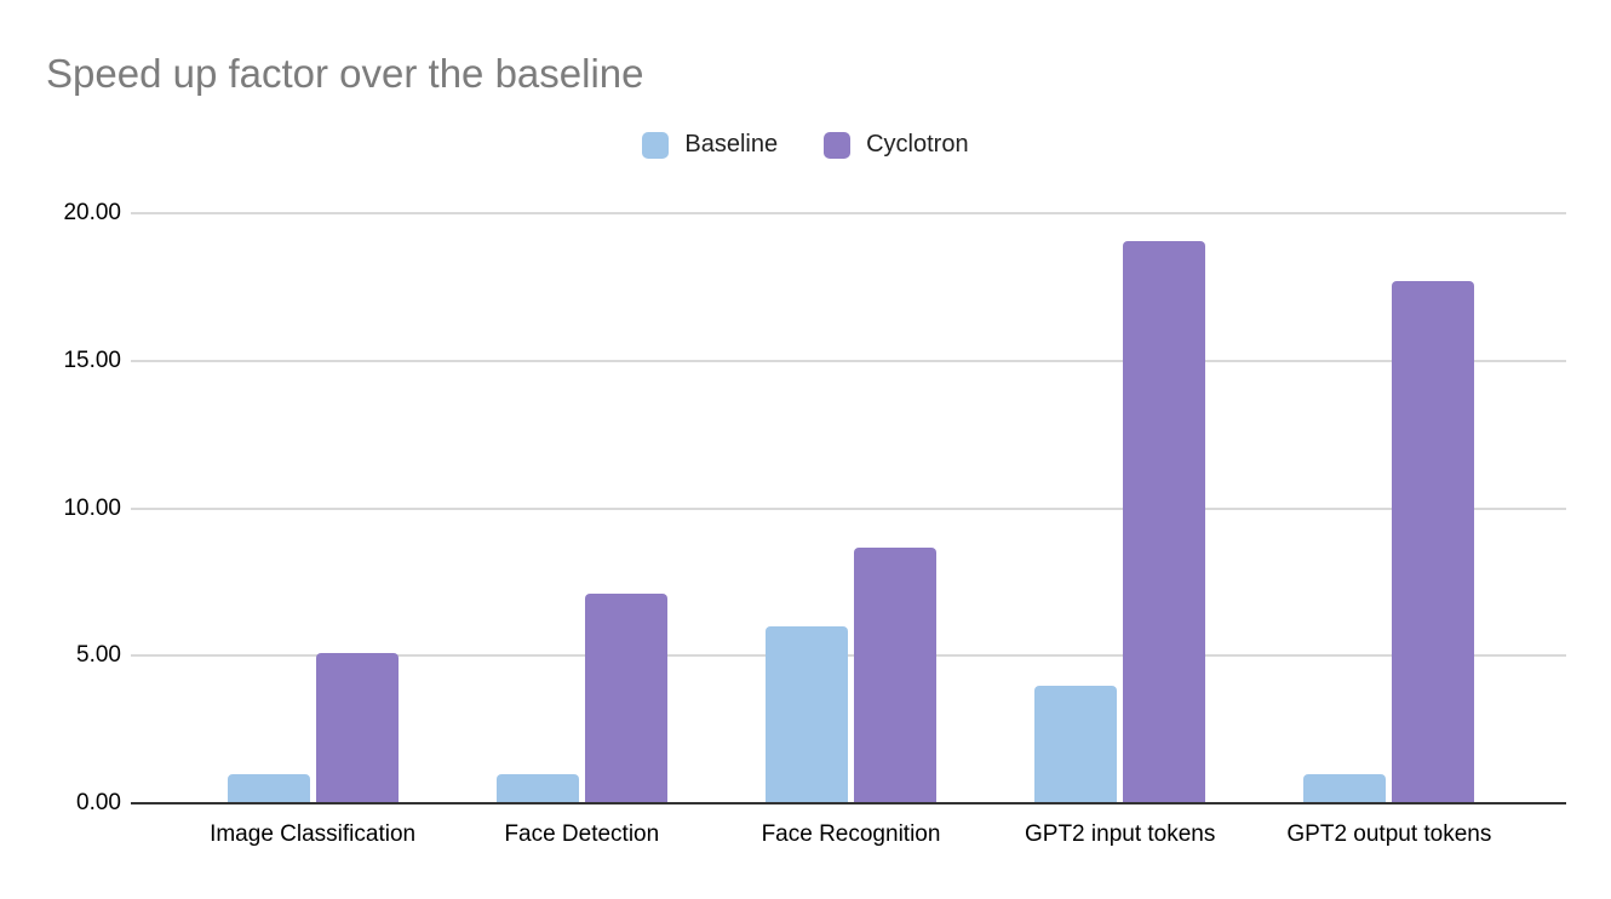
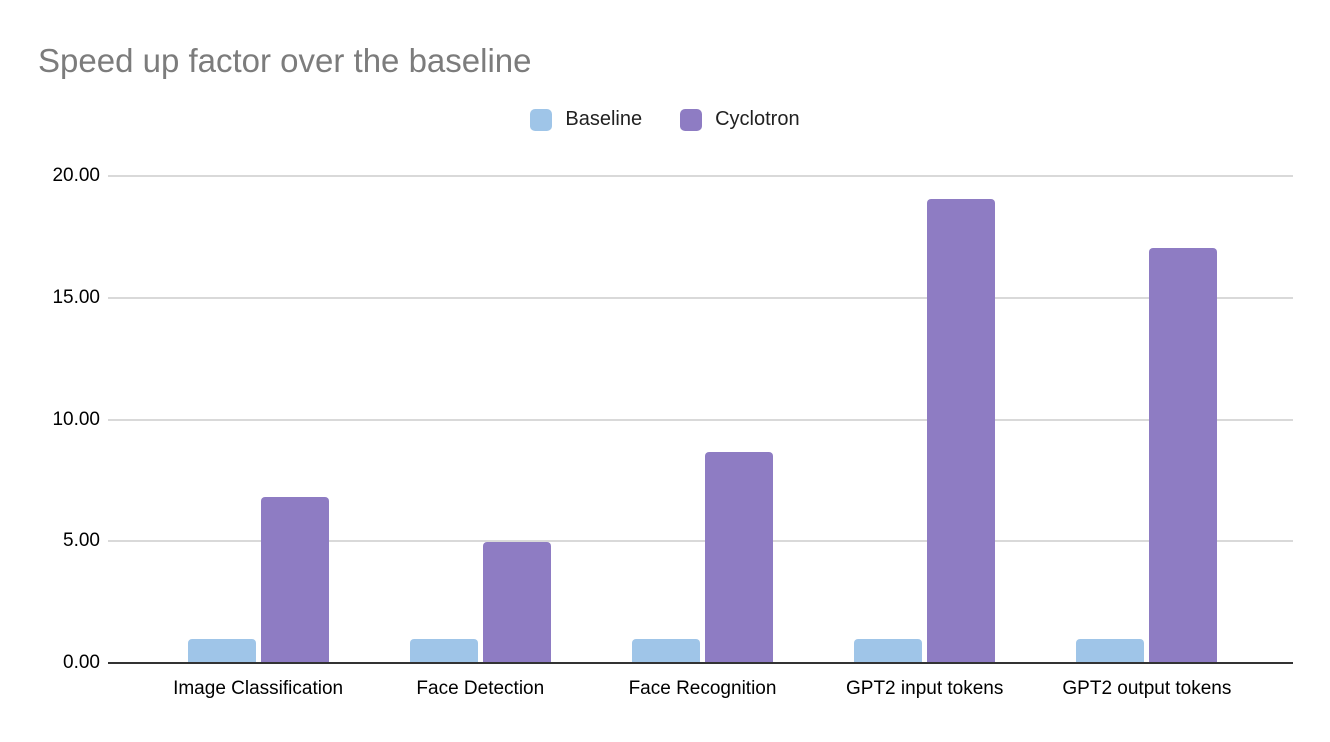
Cyclotron/Image Classification: 5.1 -> 6.8
Cyclotron/Face Detection: 7.1 -> 5.0
Baseline/Face Recognition: 6 -> 1
Baseline/GPT2 input tokens: 4 -> 1
Cyclotron/GPT2 output tokens: 17.7 -> 17.1
